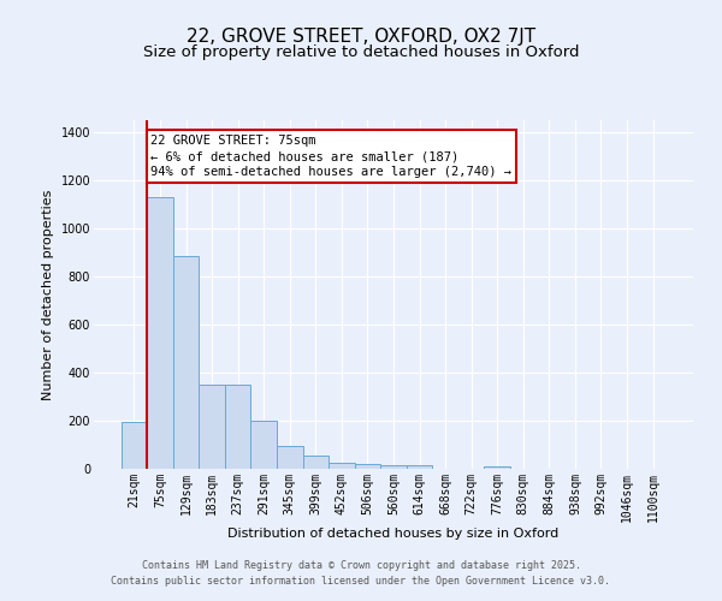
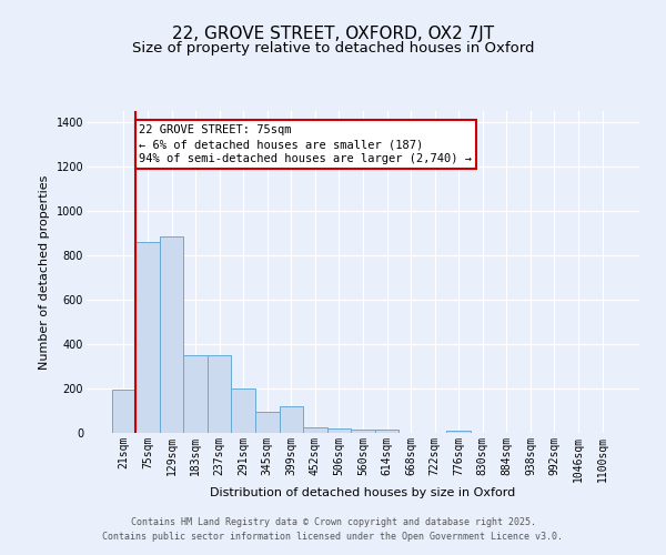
75sqm: 1130 -> 860
399sqm: 60 -> 120
